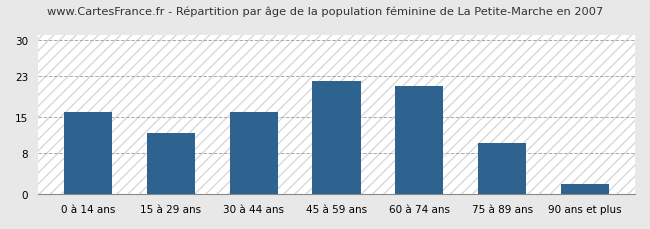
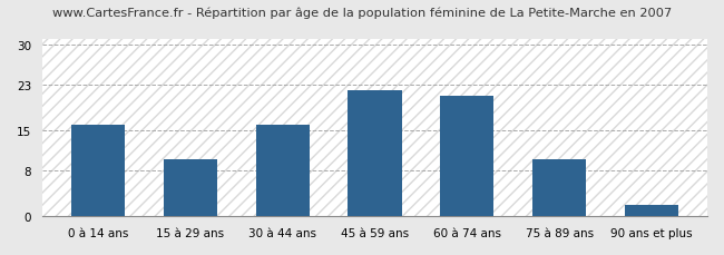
15 à 29 ans: 12 -> 10
